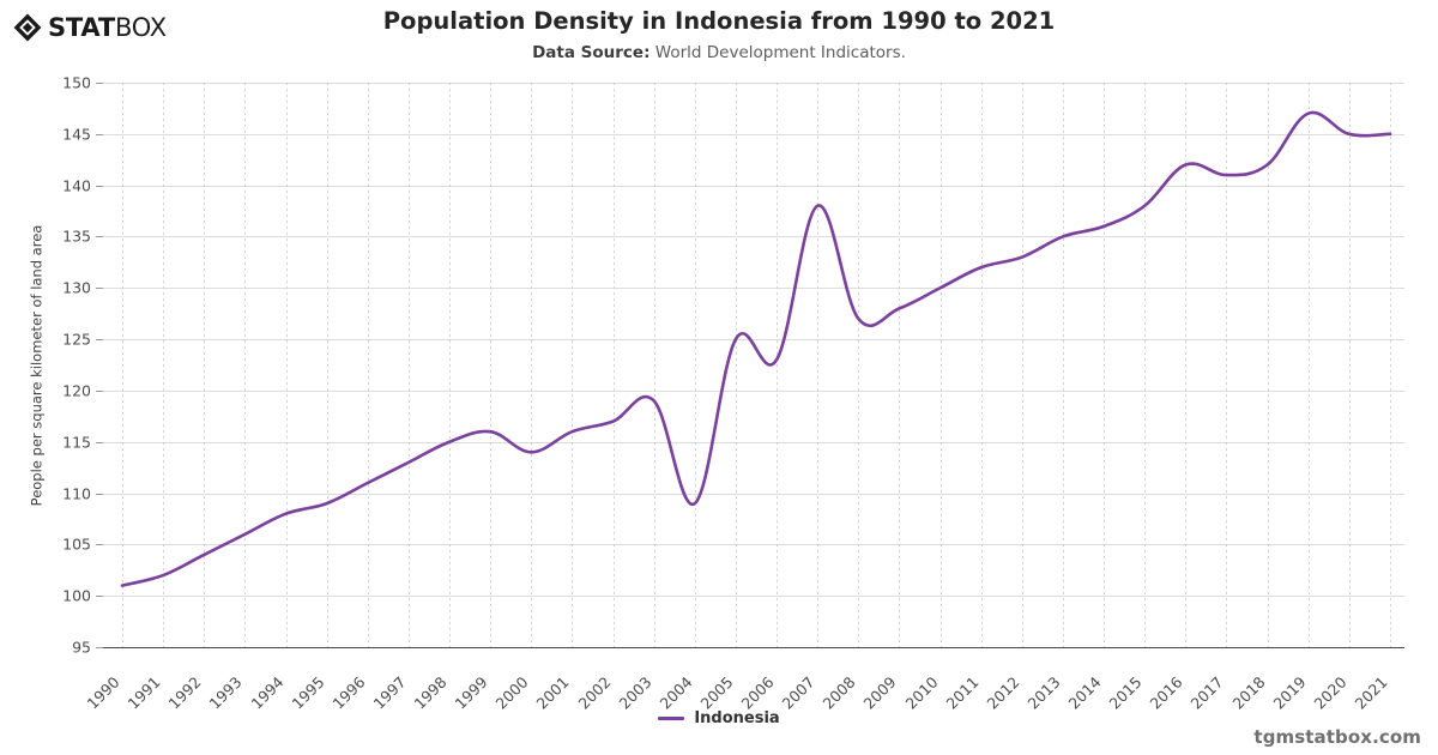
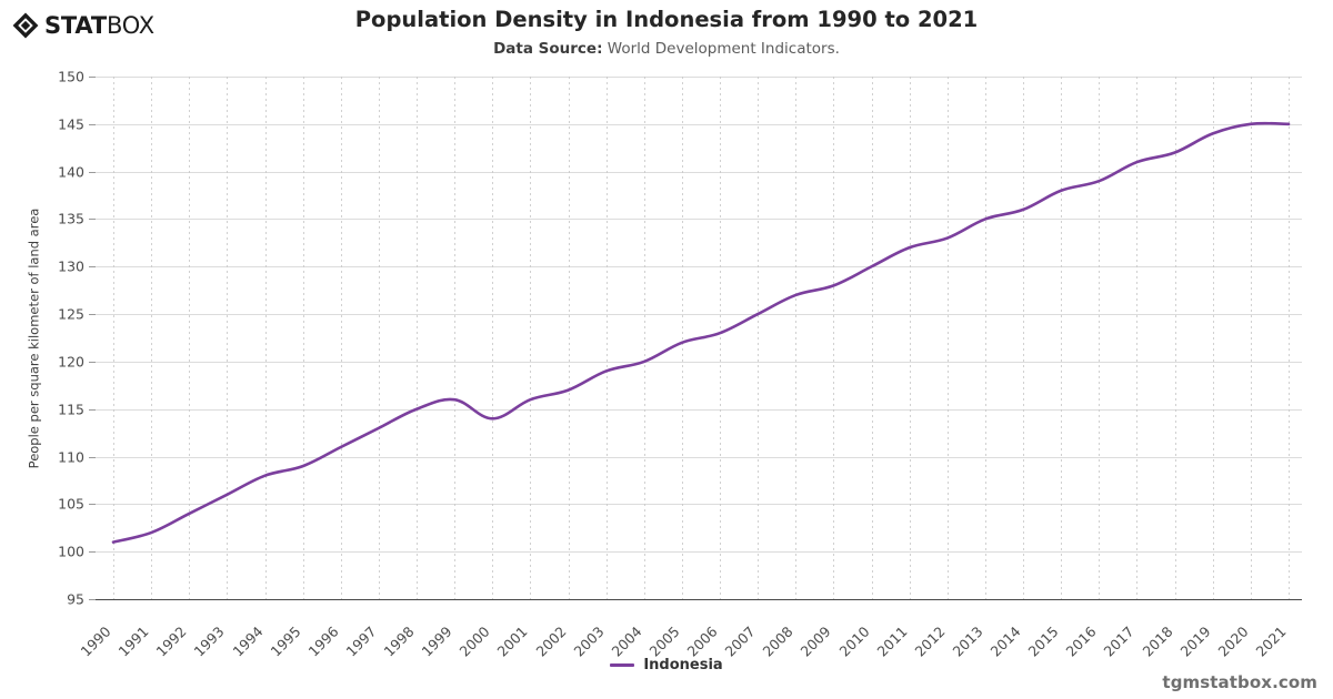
2004: 109 -> 120
2005: 125 -> 122
2007: 138 -> 125
2016: 142 -> 139
2019: 147 -> 144
